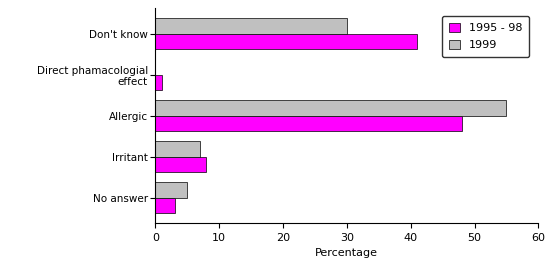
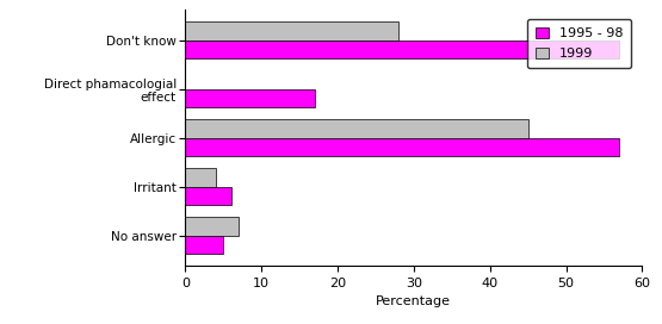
1999/Don't know: 30 -> 28
1995 - 98/Don't know: 41 -> 57
1995 - 98/Direct phamacologial effect: 1 -> 17
1999/Allergic: 55 -> 45
1995 - 98/Allergic: 48 -> 57
1999/Irritant: 7 -> 4
1995 - 98/Irritant: 8 -> 6
1999/No answer: 5 -> 7
1995 - 98/No answer: 3 -> 5
